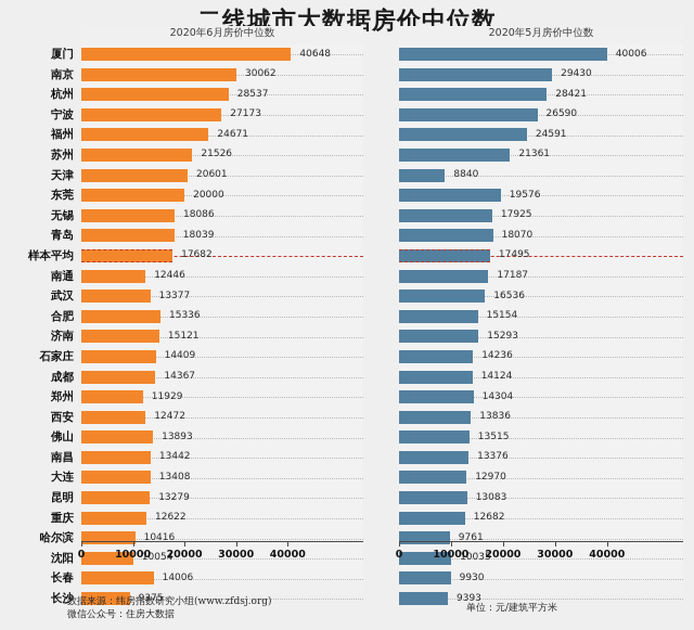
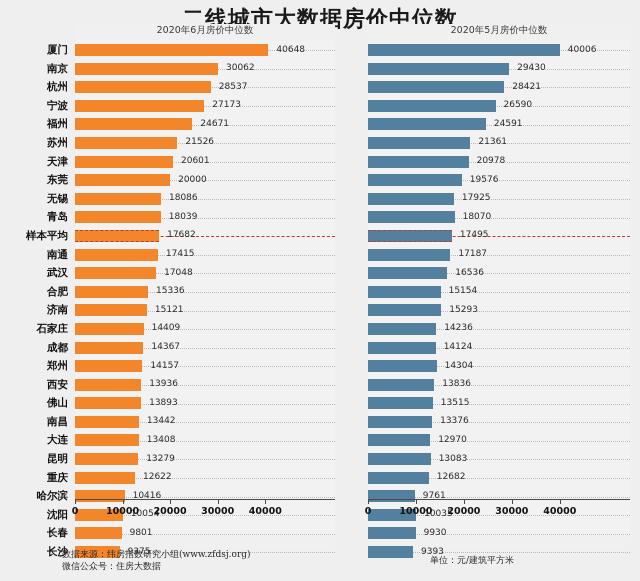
2020年5月房价中位数/天津: 8840 -> 20978
2020年6月房价中位数/南通: 12446 -> 17415
2020年6月房价中位数/武汉: 13377 -> 17048
2020年6月房价中位数/郑州: 11929 -> 14157
2020年6月房价中位数/西安: 12472 -> 13936
2020年6月房价中位数/长春: 14006 -> 9801
